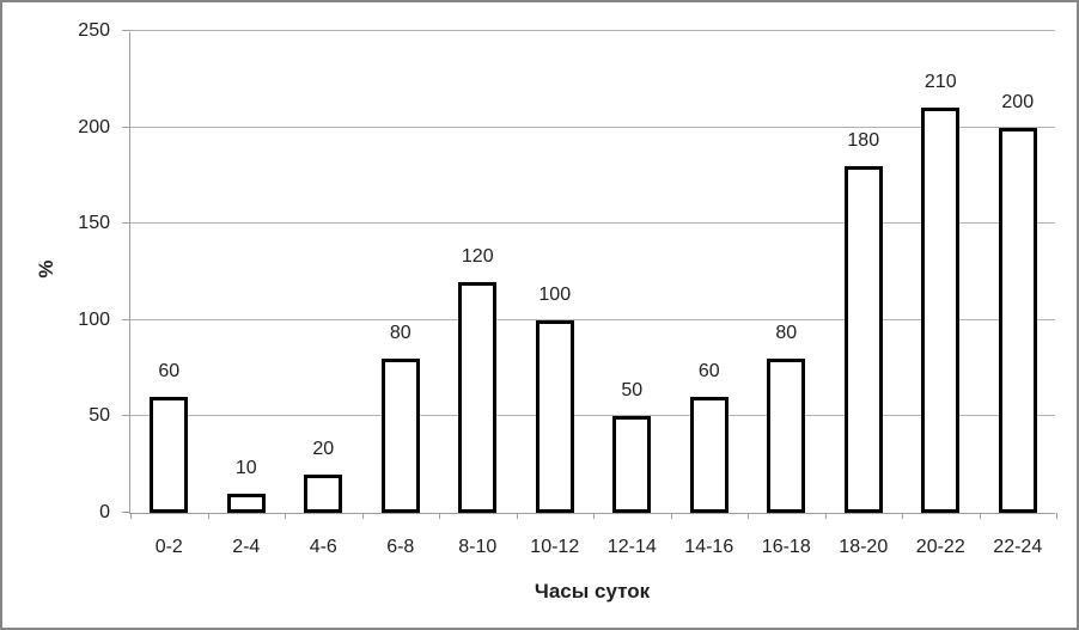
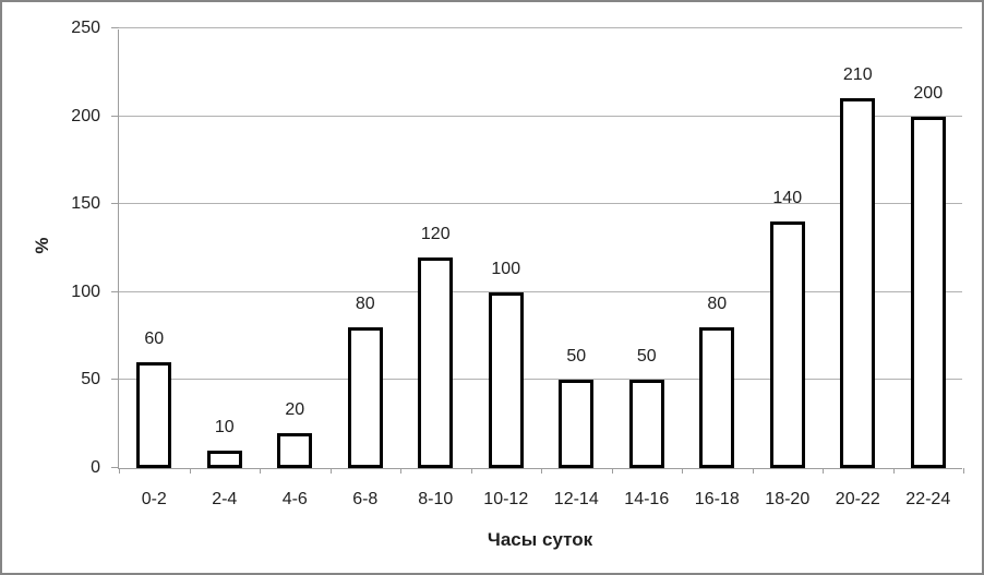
14-16: 60 -> 50
18-20: 180 -> 140
